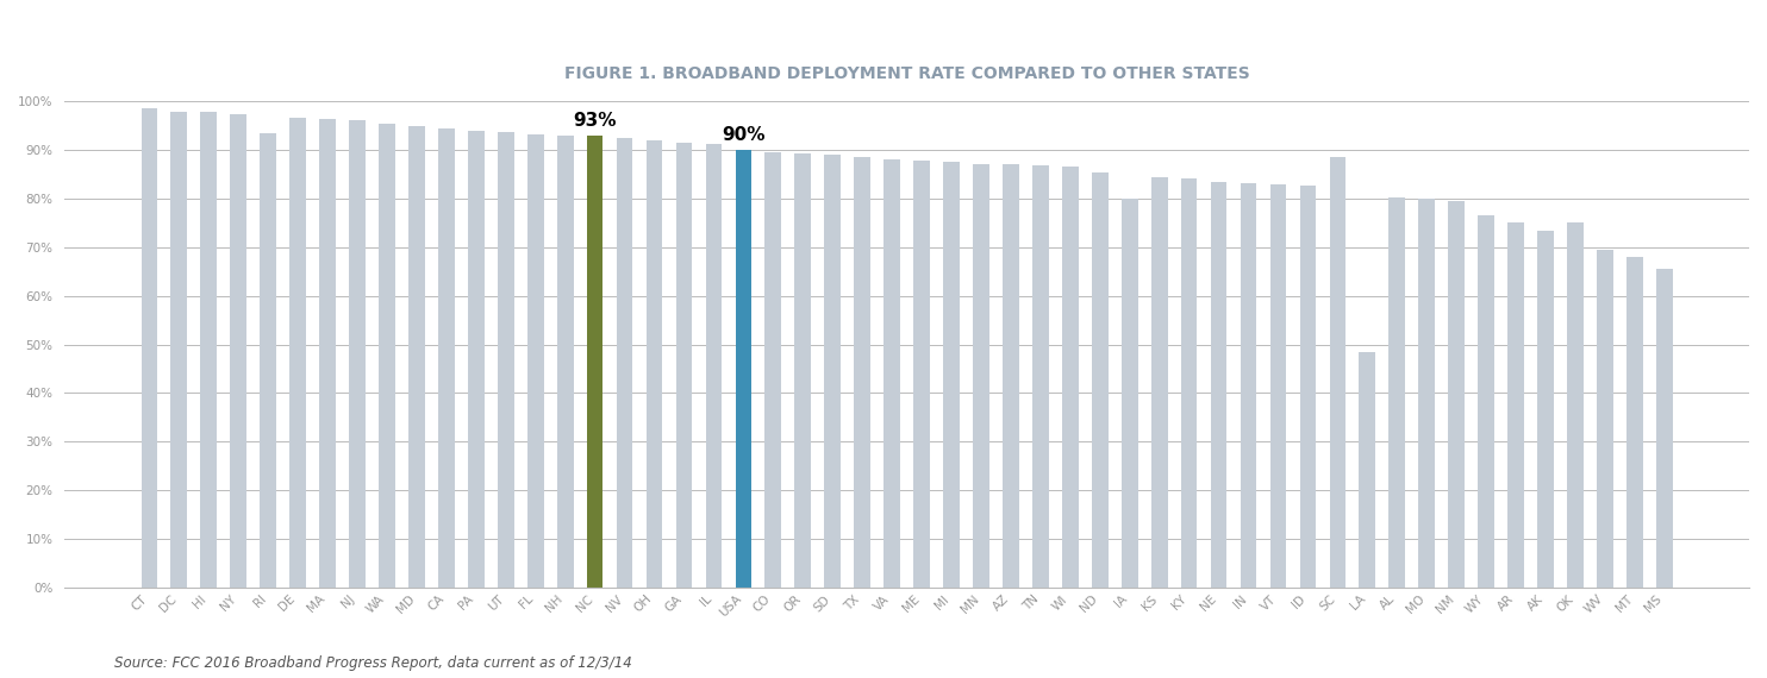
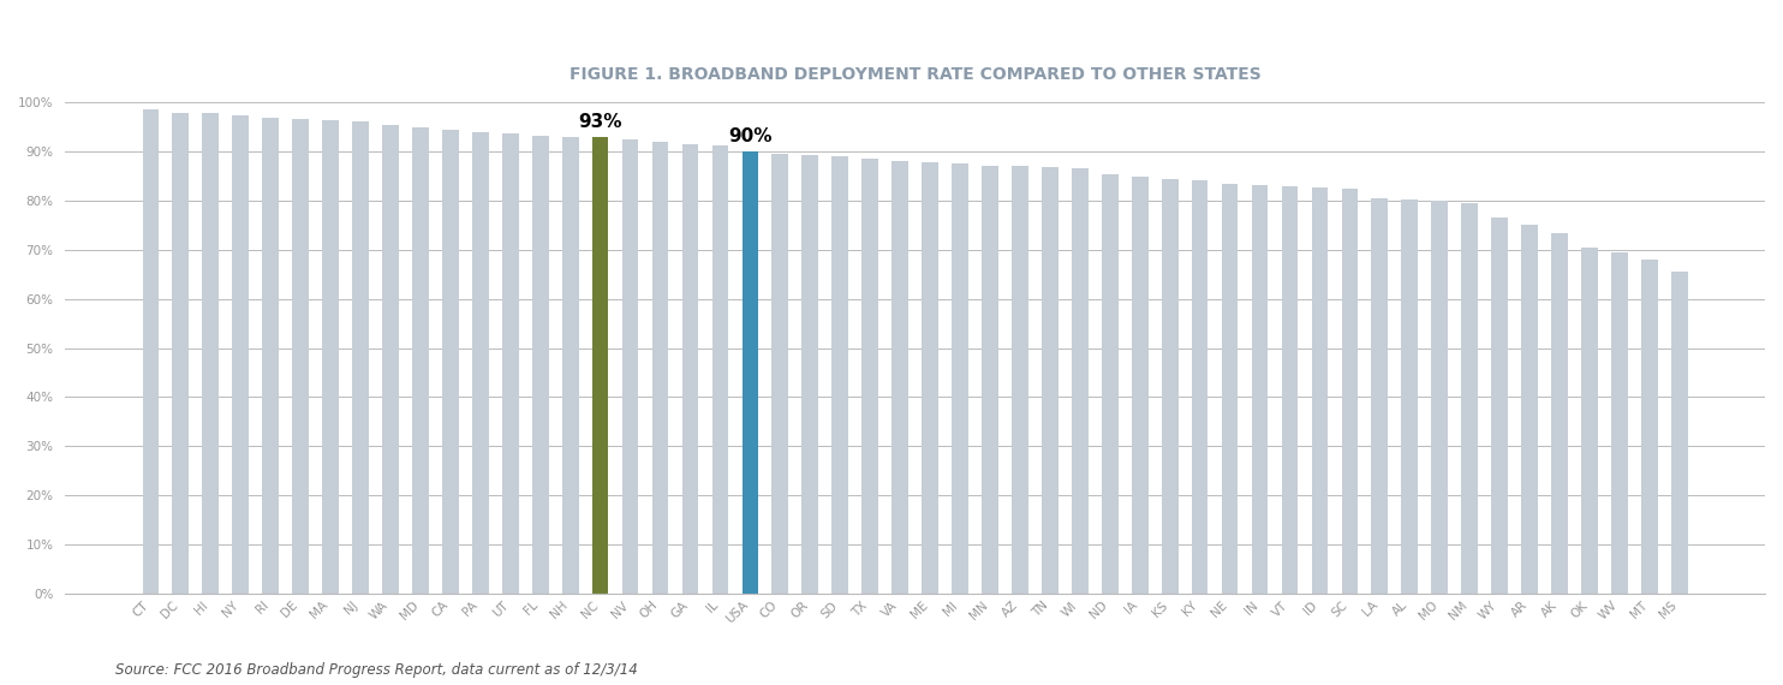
RI: 93.5% -> 97.0%
IA: 80.0% -> 85.0%
SC: 88.5% -> 82.5%
LA: 48.5% -> 80.5%
OK: 75.0% -> 70.5%
